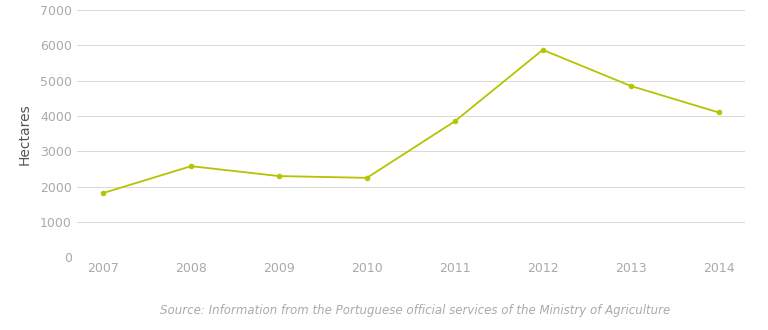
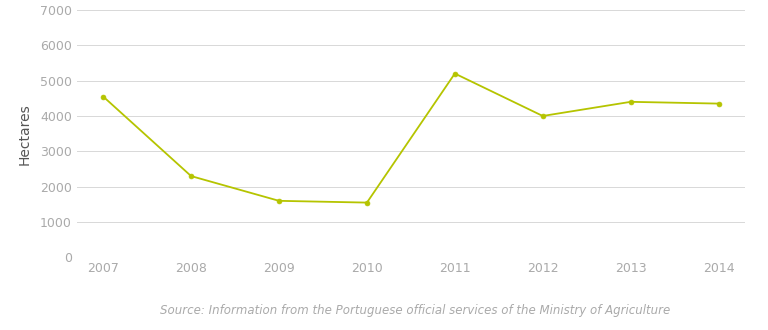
2007: 1820 -> 4550
2008: 2580 -> 2300
2009: 2300 -> 1600
2010: 2250 -> 1550
2011: 3850 -> 5200
2012: 5870 -> 4000
2013: 4850 -> 4400
2014: 4100 -> 4350
